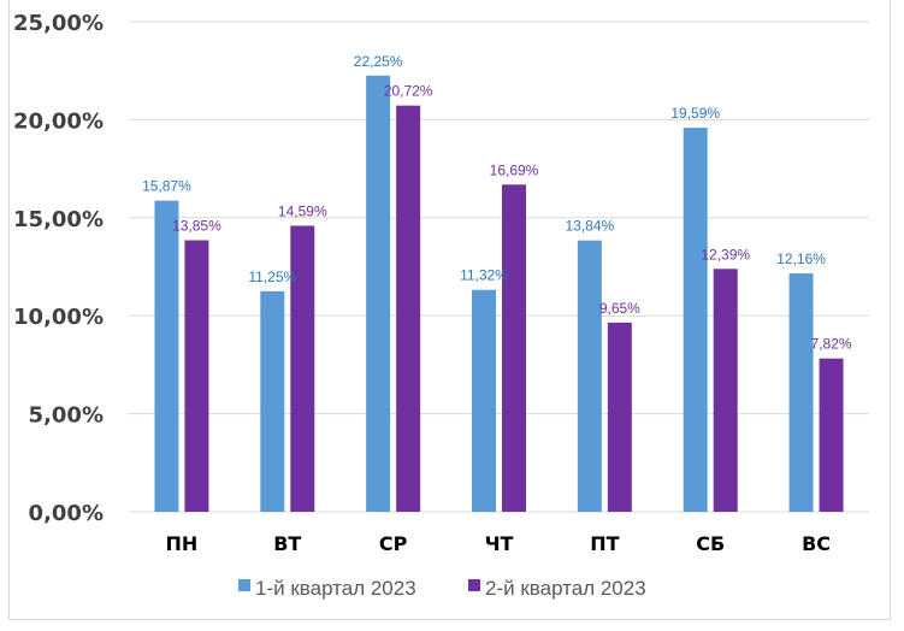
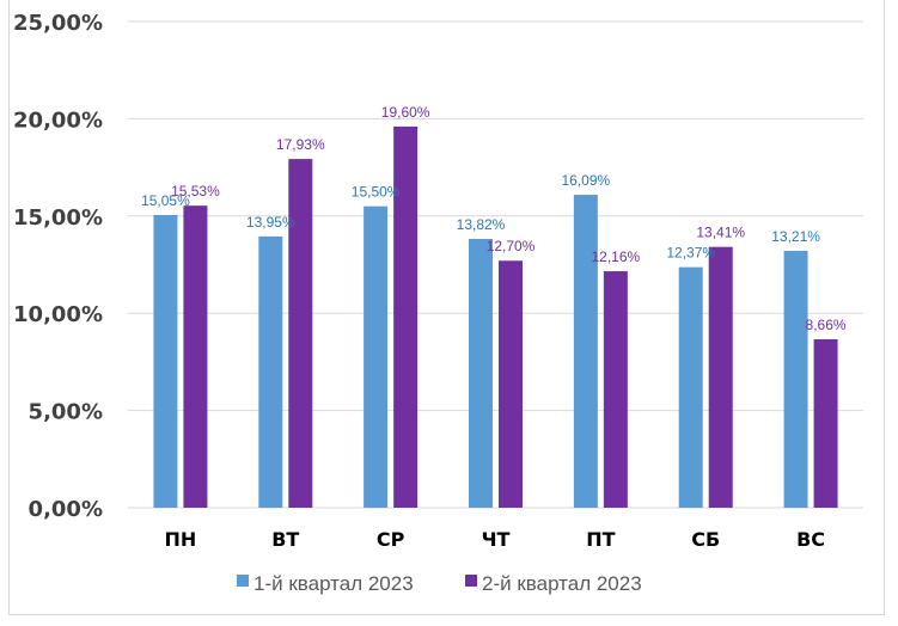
1-й квартал 2023/ПН: 15,87% -> 15,05%
2-й квартал 2023/ПН: 13,85% -> 15,53%
1-й квартал 2023/ВТ: 11,25% -> 13,95%
2-й квартал 2023/ВТ: 14,59% -> 17,93%
1-й квартал 2023/СР: 22,25% -> 15,50%
2-й квартал 2023/СР: 20,72% -> 19,60%
1-й квартал 2023/ЧТ: 11,32% -> 13,82%
2-й квартал 2023/ЧТ: 16,69% -> 12,70%
1-й квартал 2023/ПТ: 13,84% -> 16,09%
2-й квартал 2023/ПТ: 9,65% -> 12,16%
1-й квартал 2023/СБ: 19,59% -> 12,37%
2-й квартал 2023/СБ: 12,39% -> 13,41%
1-й квартал 2023/ВС: 12,16% -> 13,21%
2-й квартал 2023/ВС: 7,82% -> 8,66%
